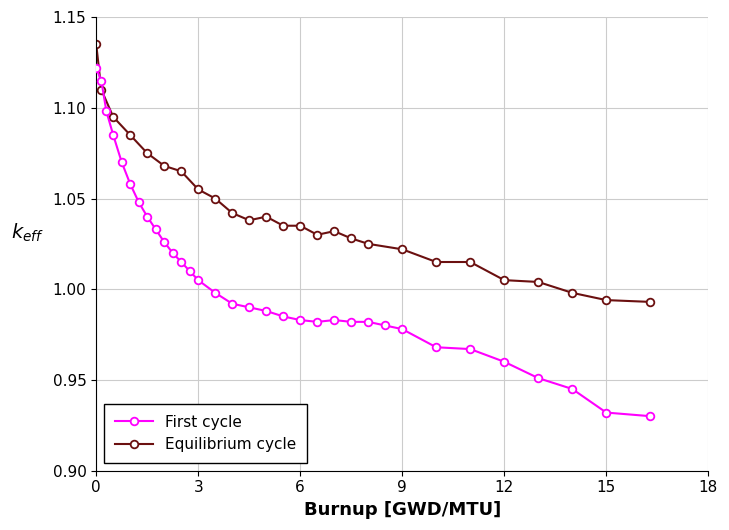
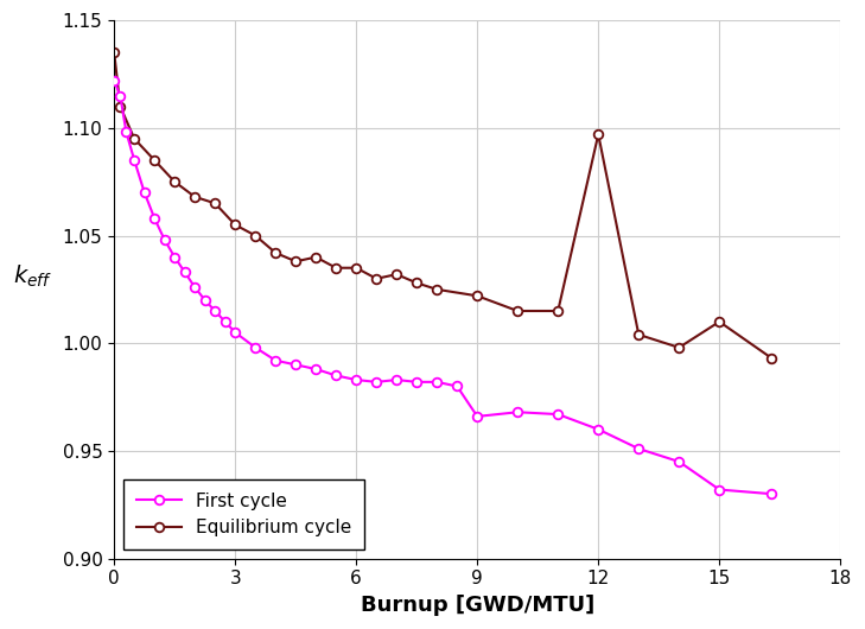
First cycle/9: 0.978 -> 0.966
Equilibrium cycle/12: 1.005 -> 1.097
Equilibrium cycle/15: 0.994 -> 1.010
